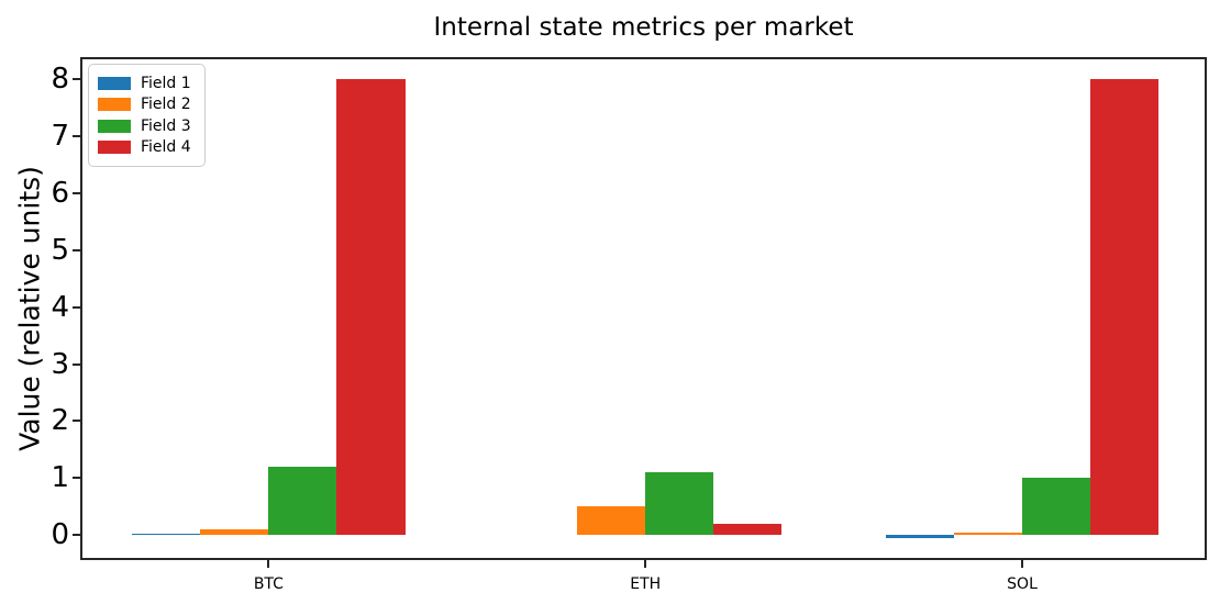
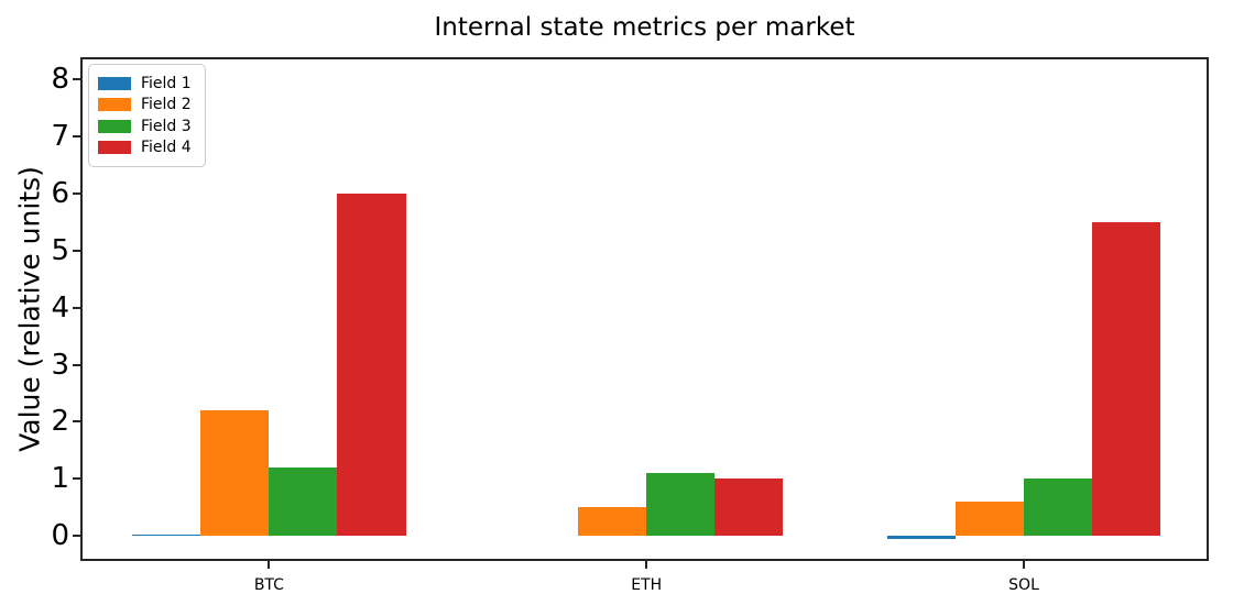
Field 2/BTC: 0.1 -> 2.2
Field 4/BTC: 8.0 -> 6.0
Field 4/ETH: 0.2 -> 1.0
Field 2/SOL: 0.1 -> 0.6
Field 4/SOL: 8.0 -> 5.5
